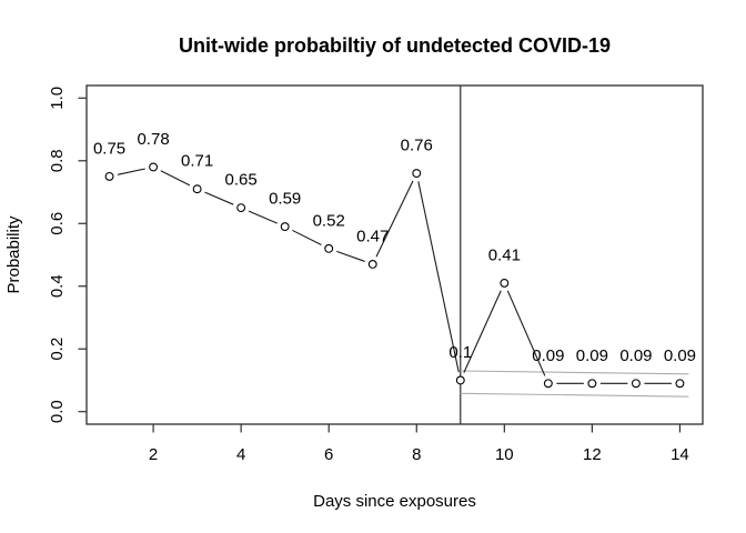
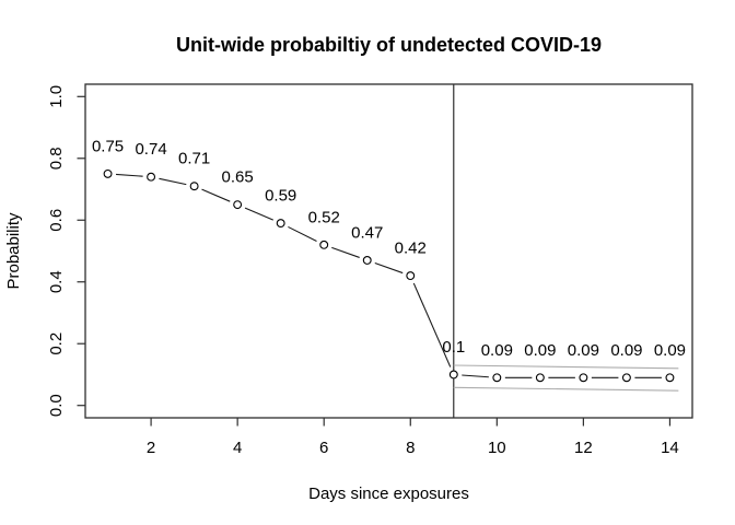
2: 0.78 -> 0.74
8: 0.76 -> 0.42
10: 0.41 -> 0.09
